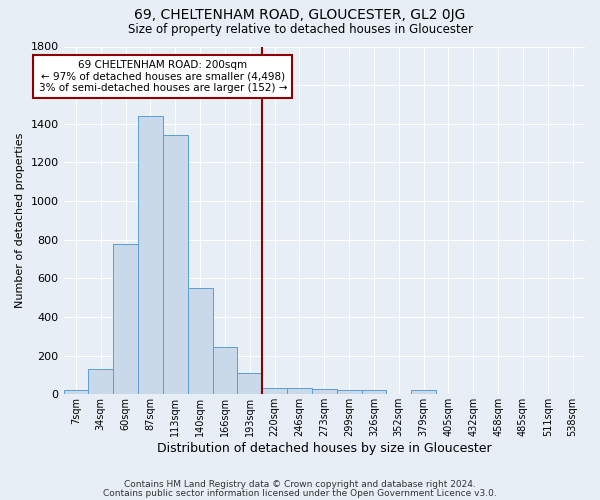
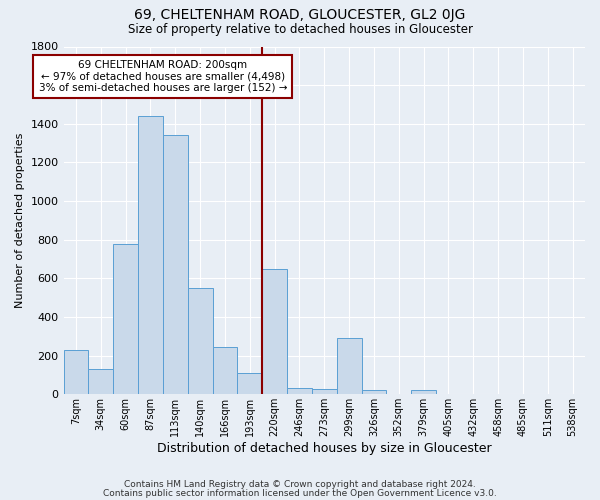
7sqm: 20 -> 230
220sqm: 40 -> 650
299sqm: 20 -> 290
